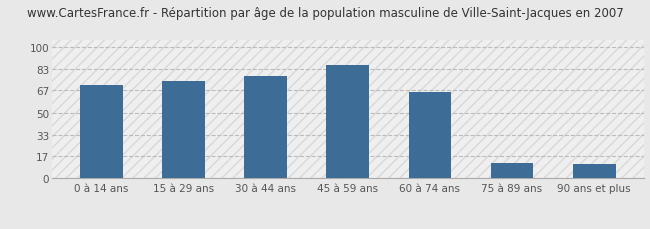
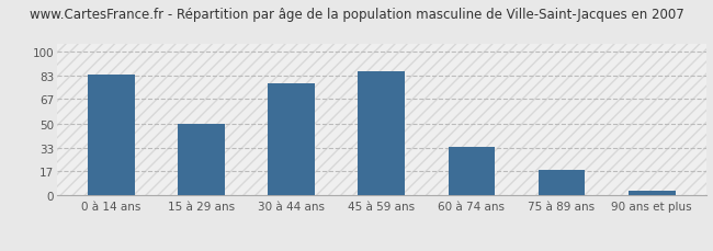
0 à 14 ans: 71 -> 84
15 à 29 ans: 74 -> 50
60 à 74 ans: 66 -> 34
75 à 89 ans: 12 -> 18
90 ans et plus: 11 -> 3
